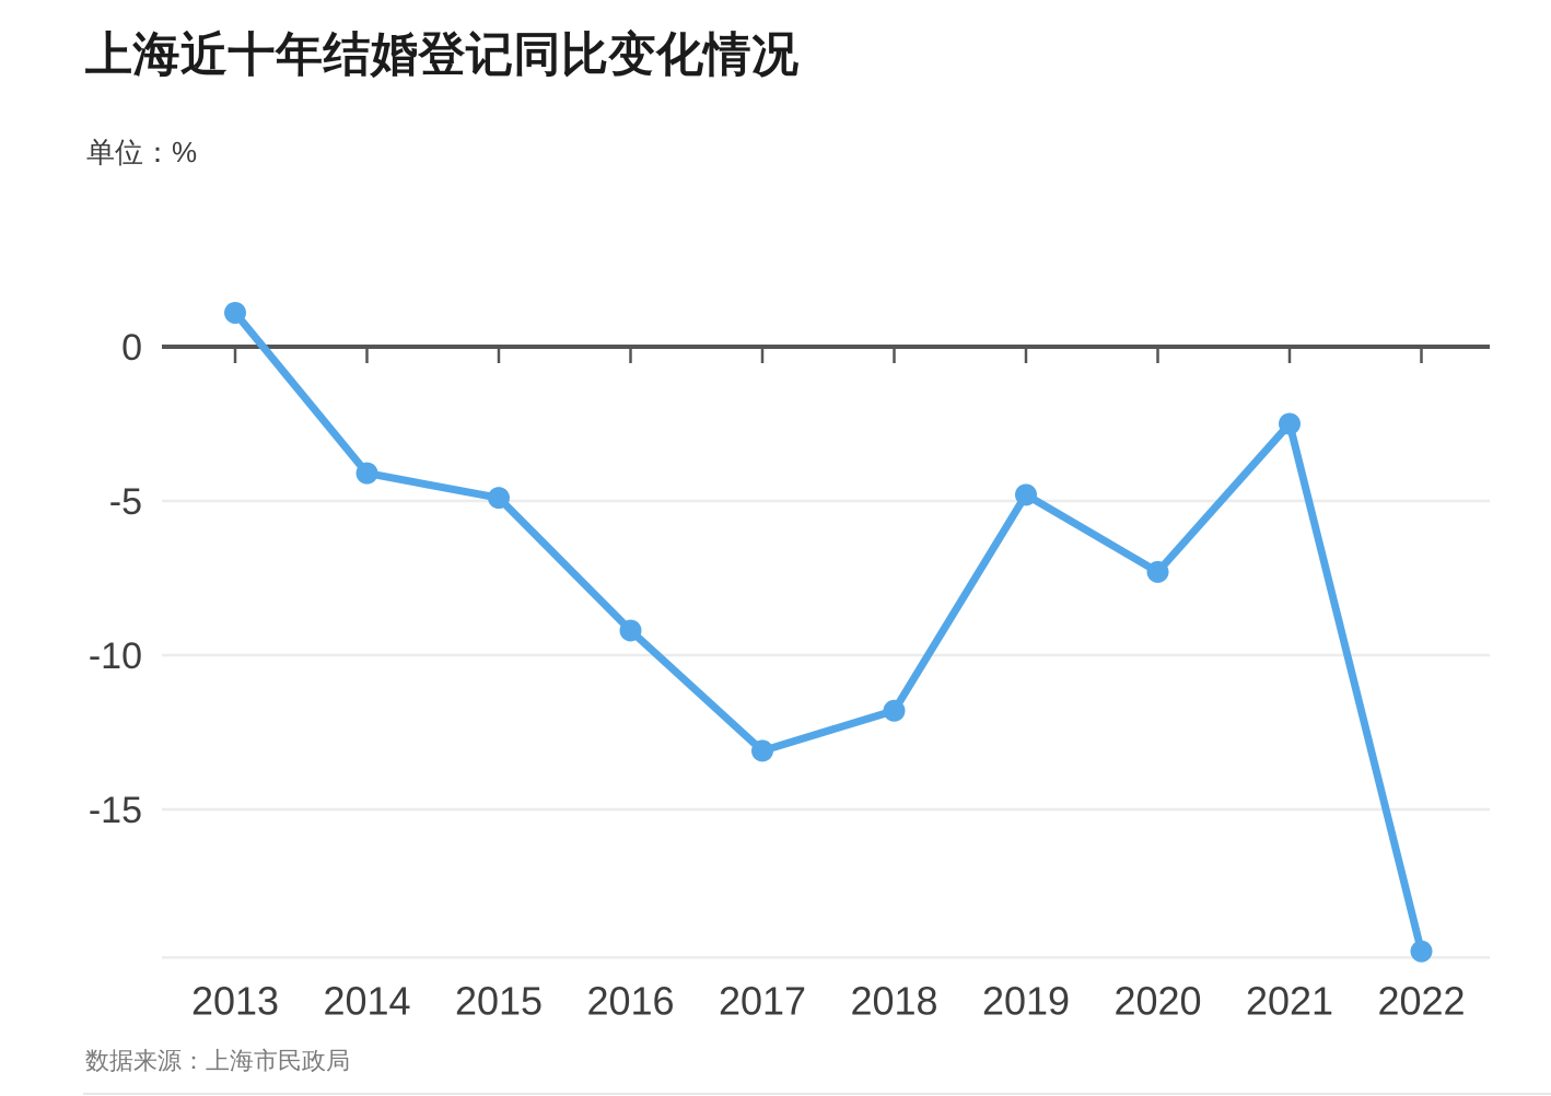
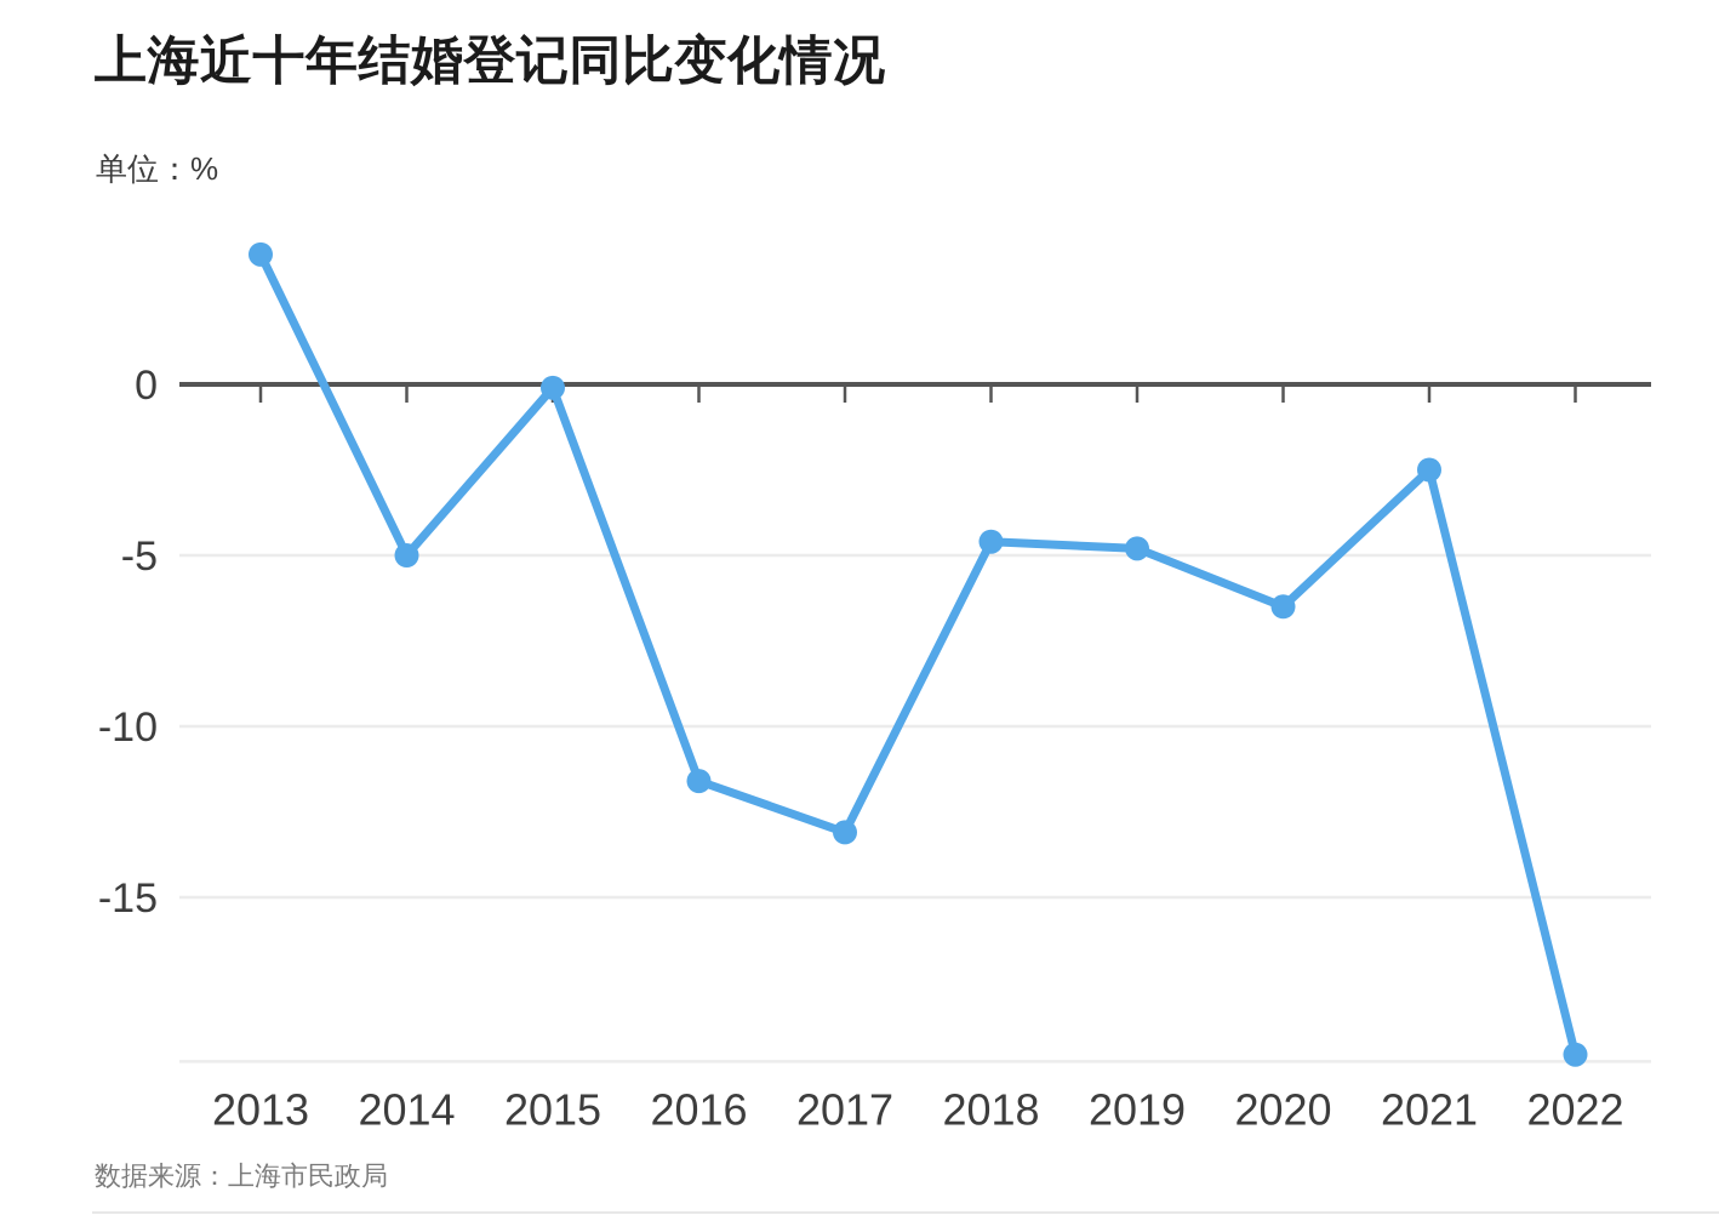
2013: 1.1 -> 3.8
2014: -4.1 -> -5.0
2015: -4.9 -> -0.1
2016: -9.2 -> -11.6
2018: -11.8 -> -4.6
2020: -7.3 -> -6.5
